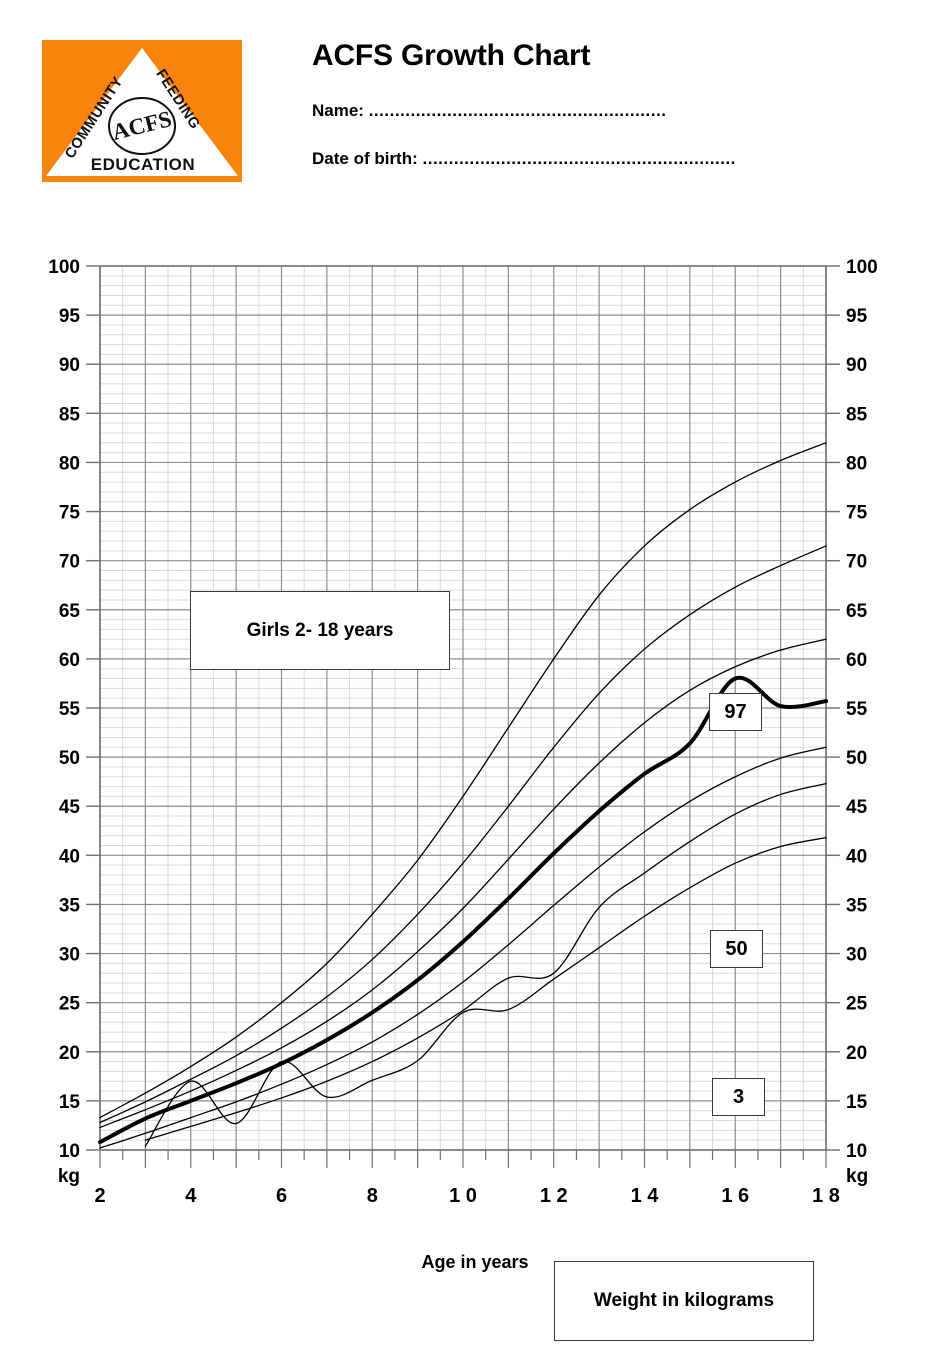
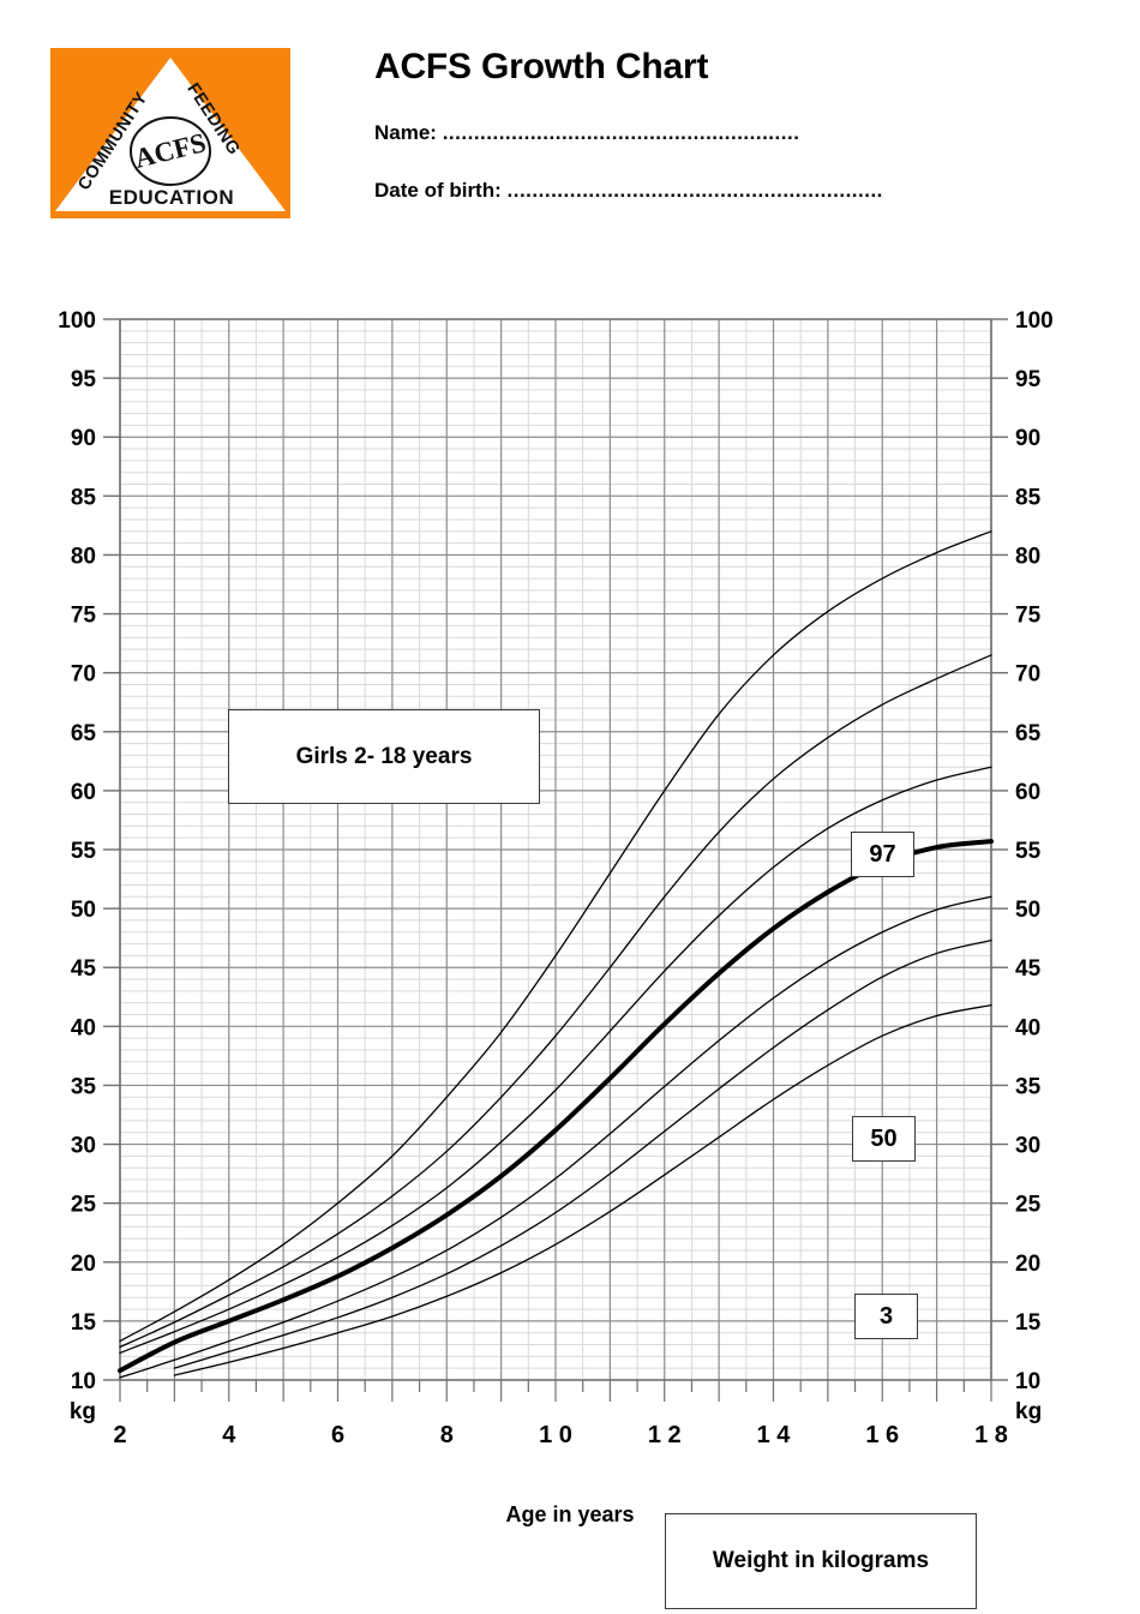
3/4: 17 -> 12
3/6: 19 -> 14
3/10: 24 -> 22
10/12: 28 -> 31
50/16: 58 -> 54
